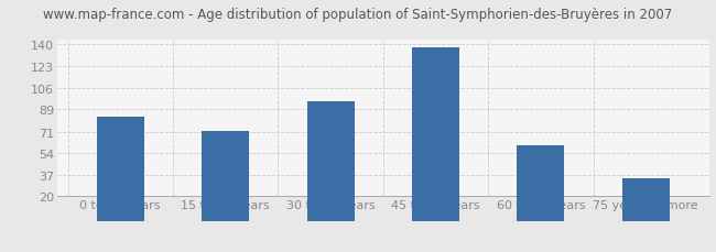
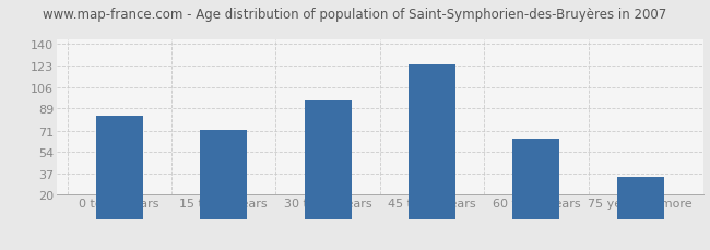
45 to 59 years: 138 -> 124
60 to 74 years: 60 -> 65
